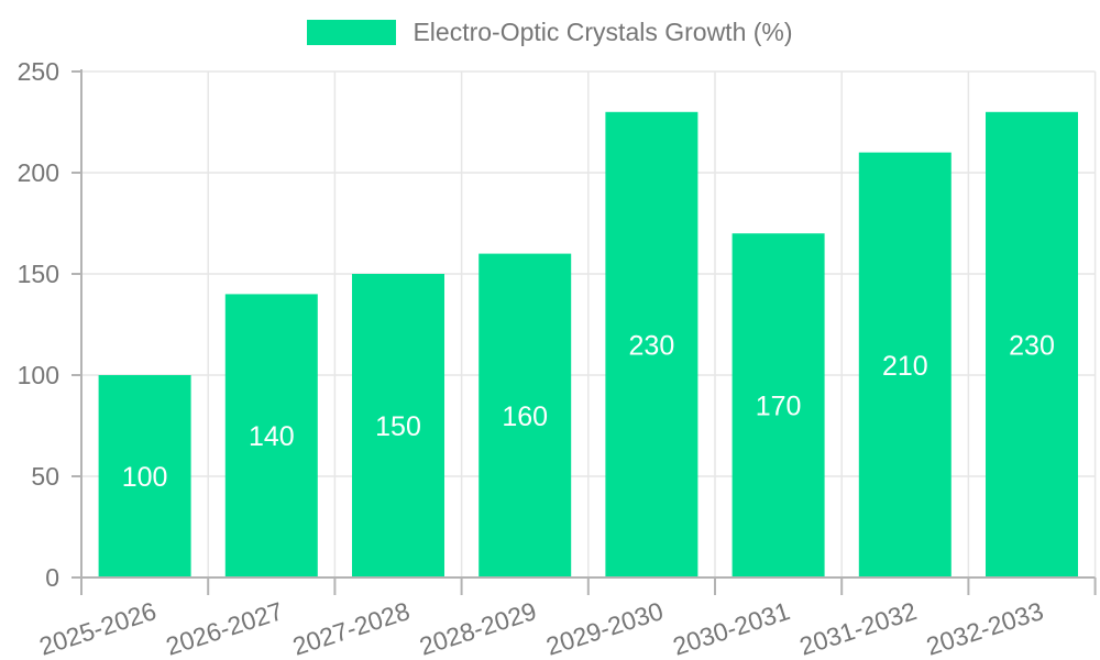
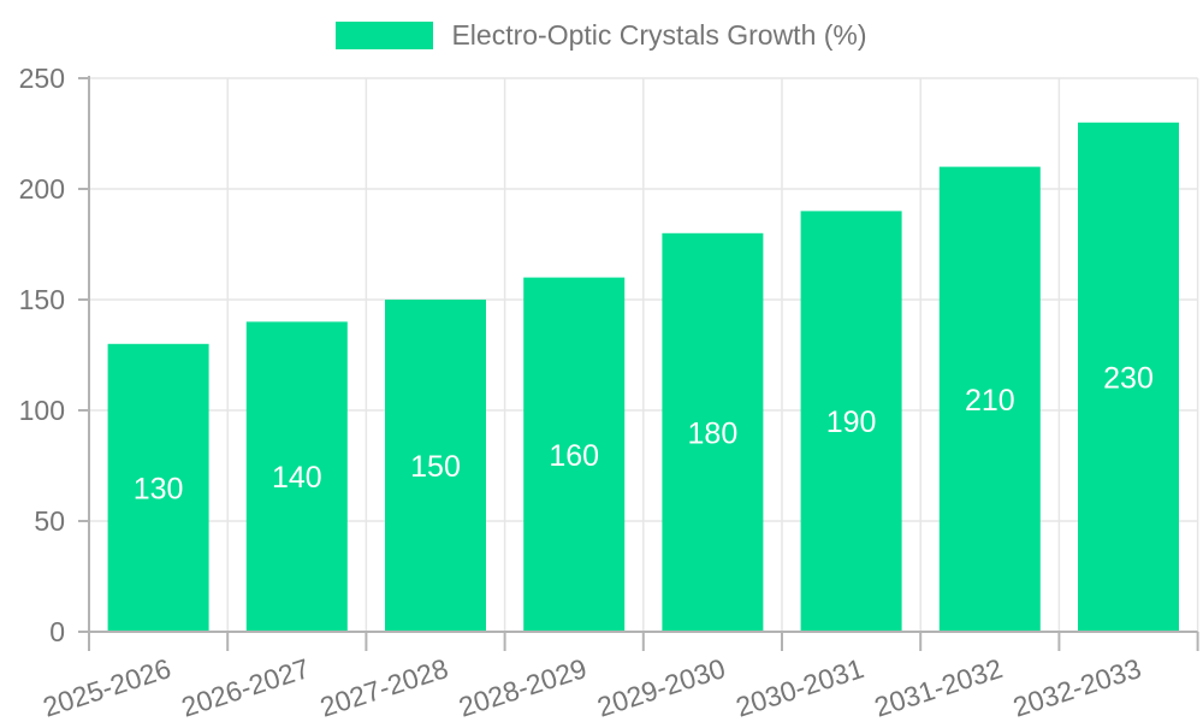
2025-2026: 100 -> 130
2029-2030: 230 -> 180
2030-2031: 170 -> 190
